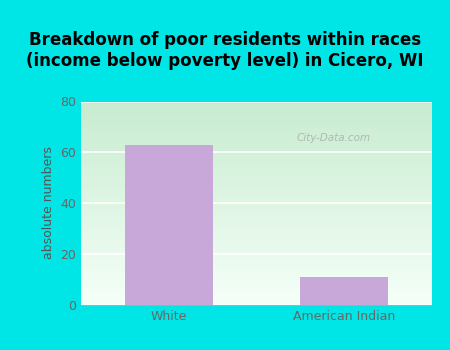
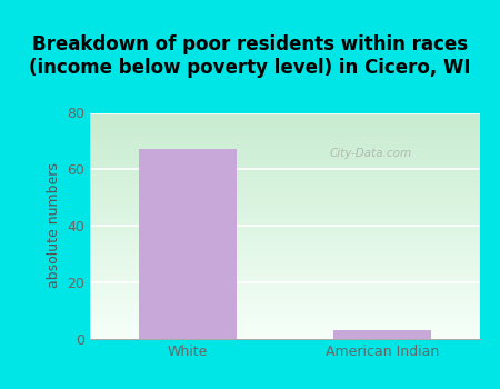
White: 63 -> 67
American Indian: 11 -> 3
